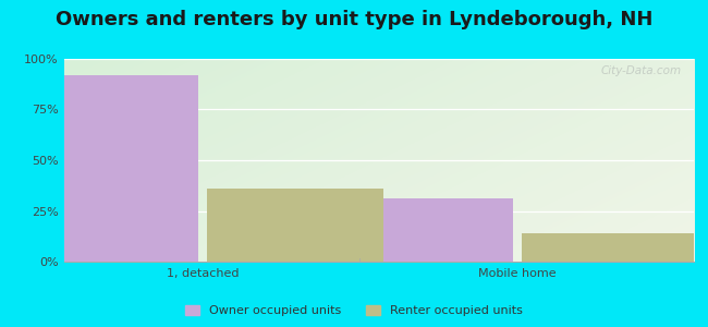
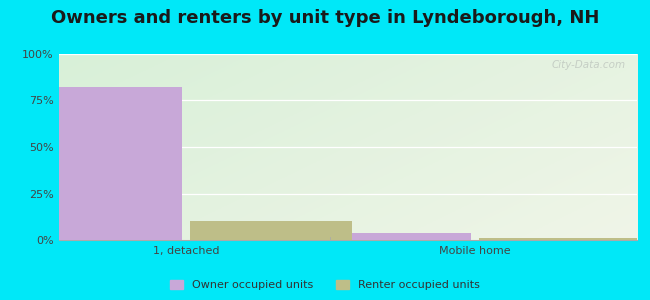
Owner occupied units/1, detached: 92% -> 82%
Renter occupied units/1, detached: 36% -> 10%
Owner occupied units/Mobile home: 31% -> 4%
Renter occupied units/Mobile home: 14% -> 1%
